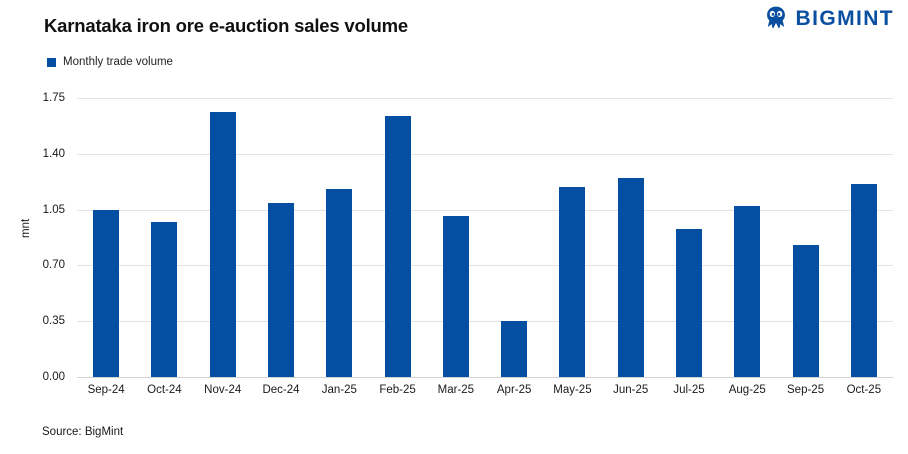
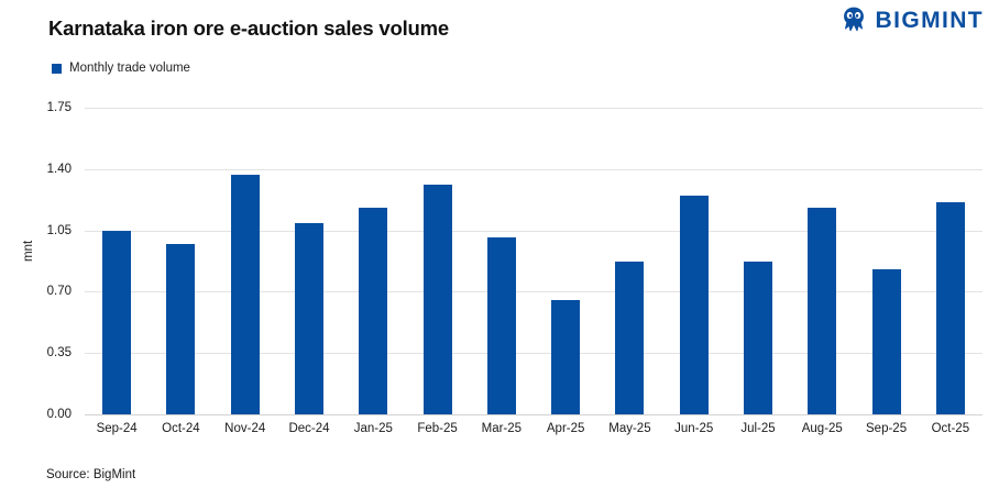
Nov-24: 1.66 -> 1.37
Feb-25: 1.64 -> 1.31
Apr-25: 0.35 -> 0.65
May-25: 1.19 -> 0.87
Jul-25: 0.93 -> 0.87
Aug-25: 1.07 -> 1.18
